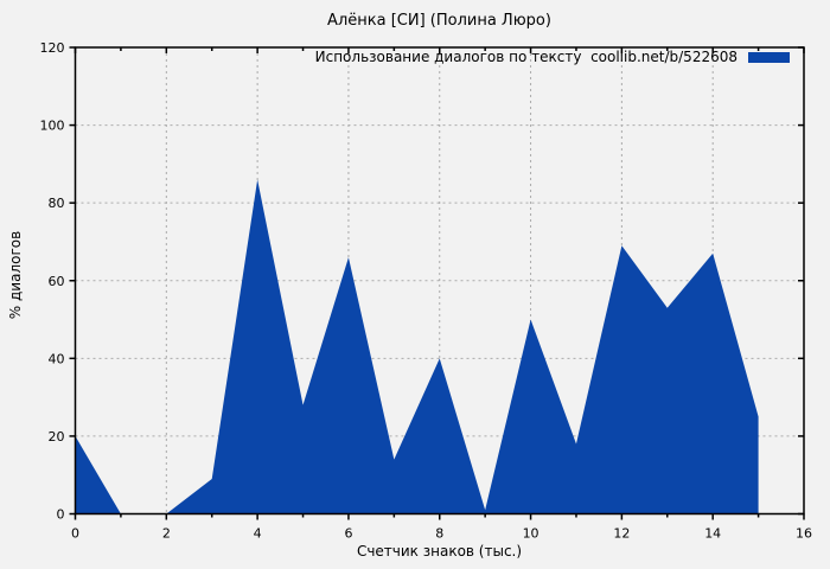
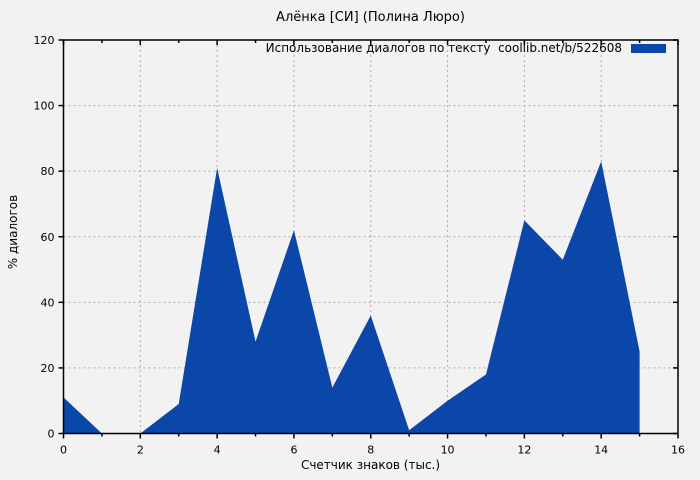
0: 20 -> 11
4: 86 -> 81
6: 66 -> 62
8: 40 -> 36
10: 50 -> 10
12: 69 -> 65
14: 67 -> 83
